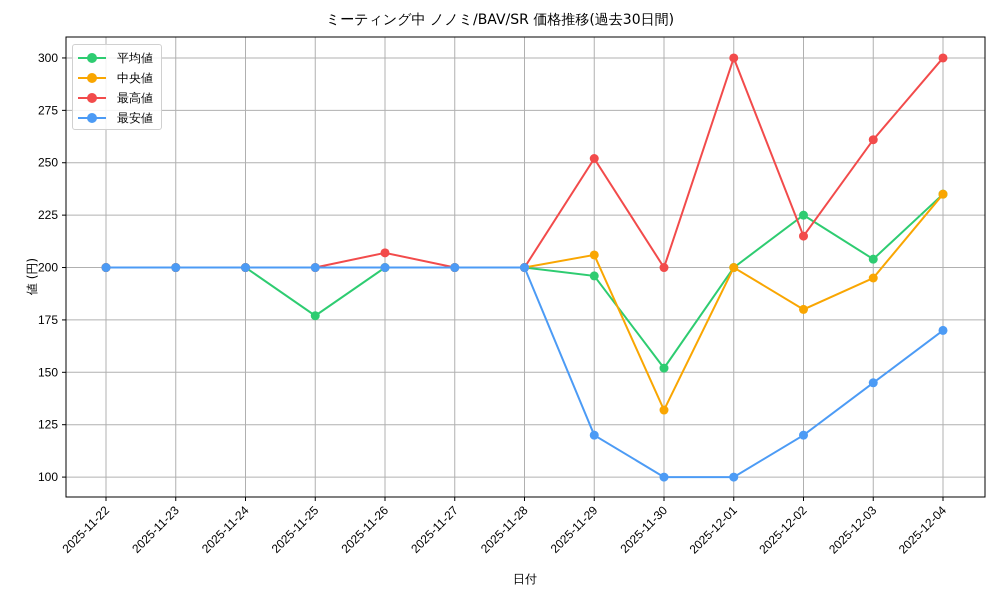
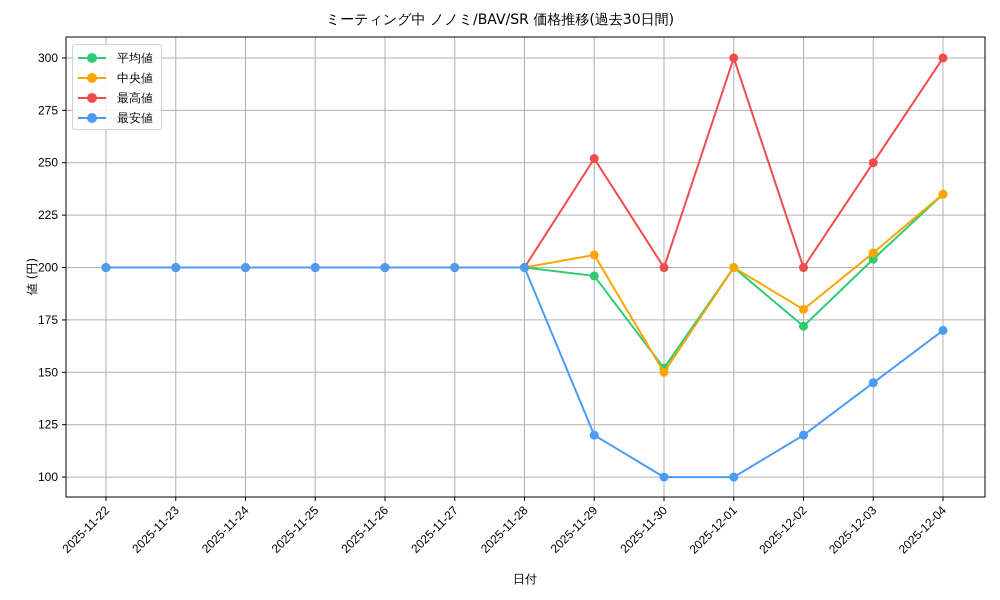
平均値/2025-11-25: 177 -> 200
最高値/2025-11-26: 207 -> 200
中央値/2025-11-30: 132 -> 150
平均値/2025-12-02: 225 -> 172
最高値/2025-12-02: 215 -> 200
中央値/2025-12-03: 195 -> 207
最高値/2025-12-03: 261 -> 250
